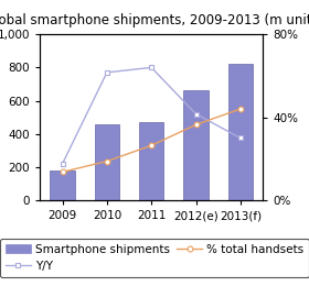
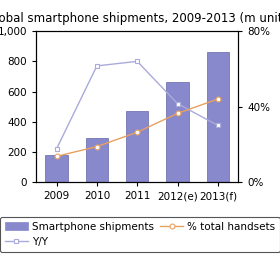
Smartphone shipments/2010: 460 -> 290
Smartphone shipments/2013(f): 820 -> 860
